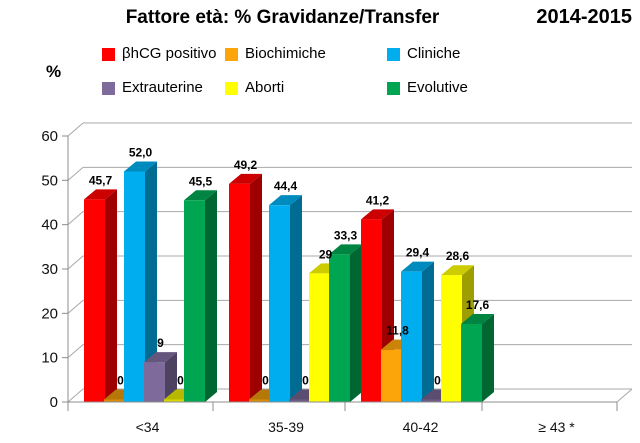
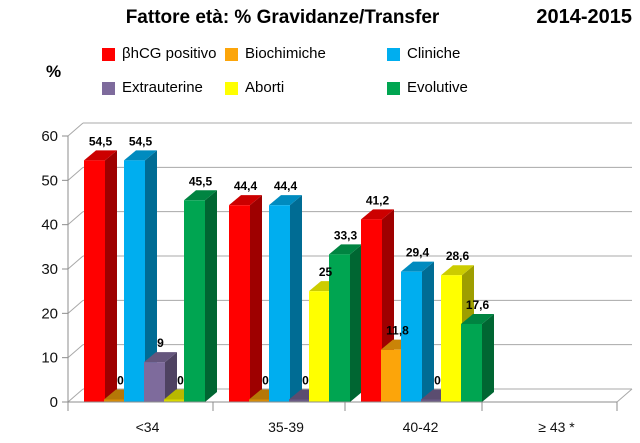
βhCG positivo/<34: 45,7 -> 54,5
Cliniche/<34: 52,0 -> 54,5
βhCG positivo/35-39: 49,2 -> 44,4
Aborti/35-39: 29 -> 25
